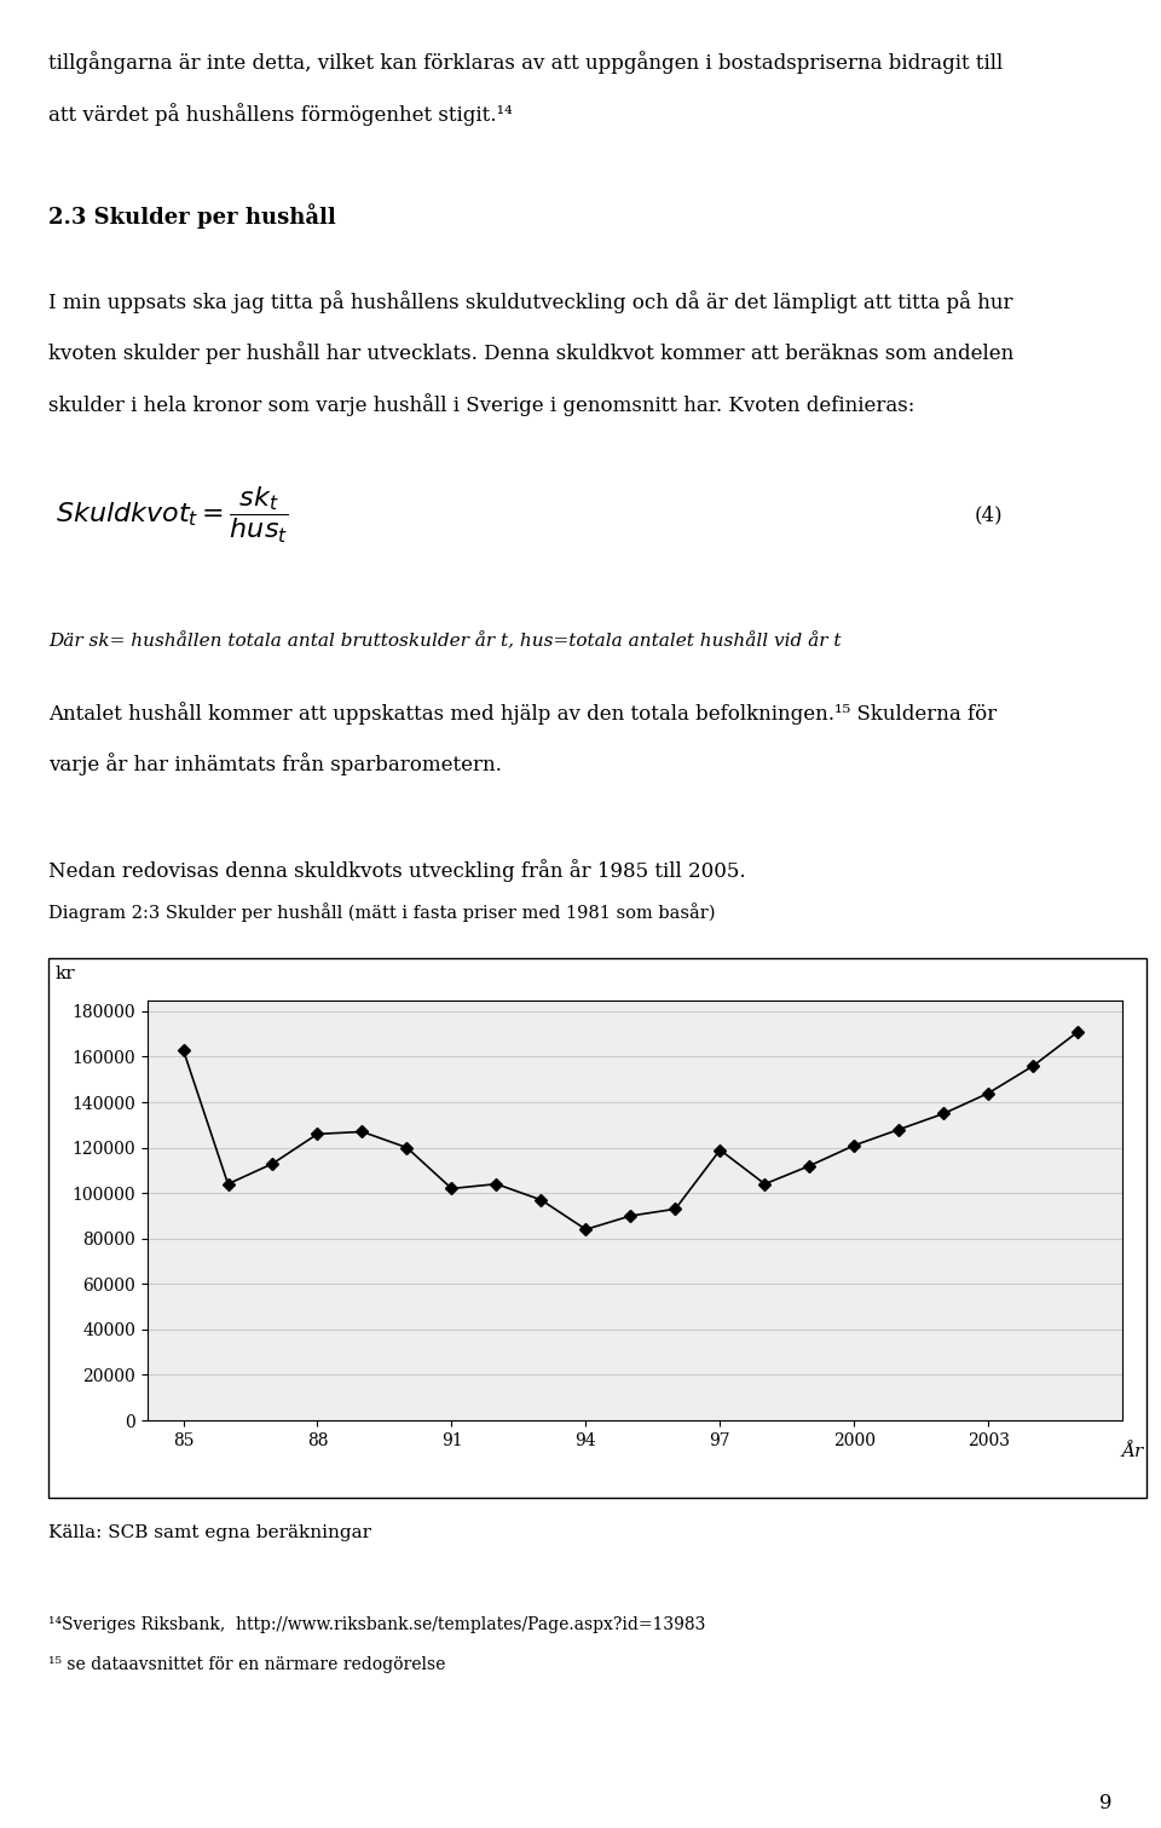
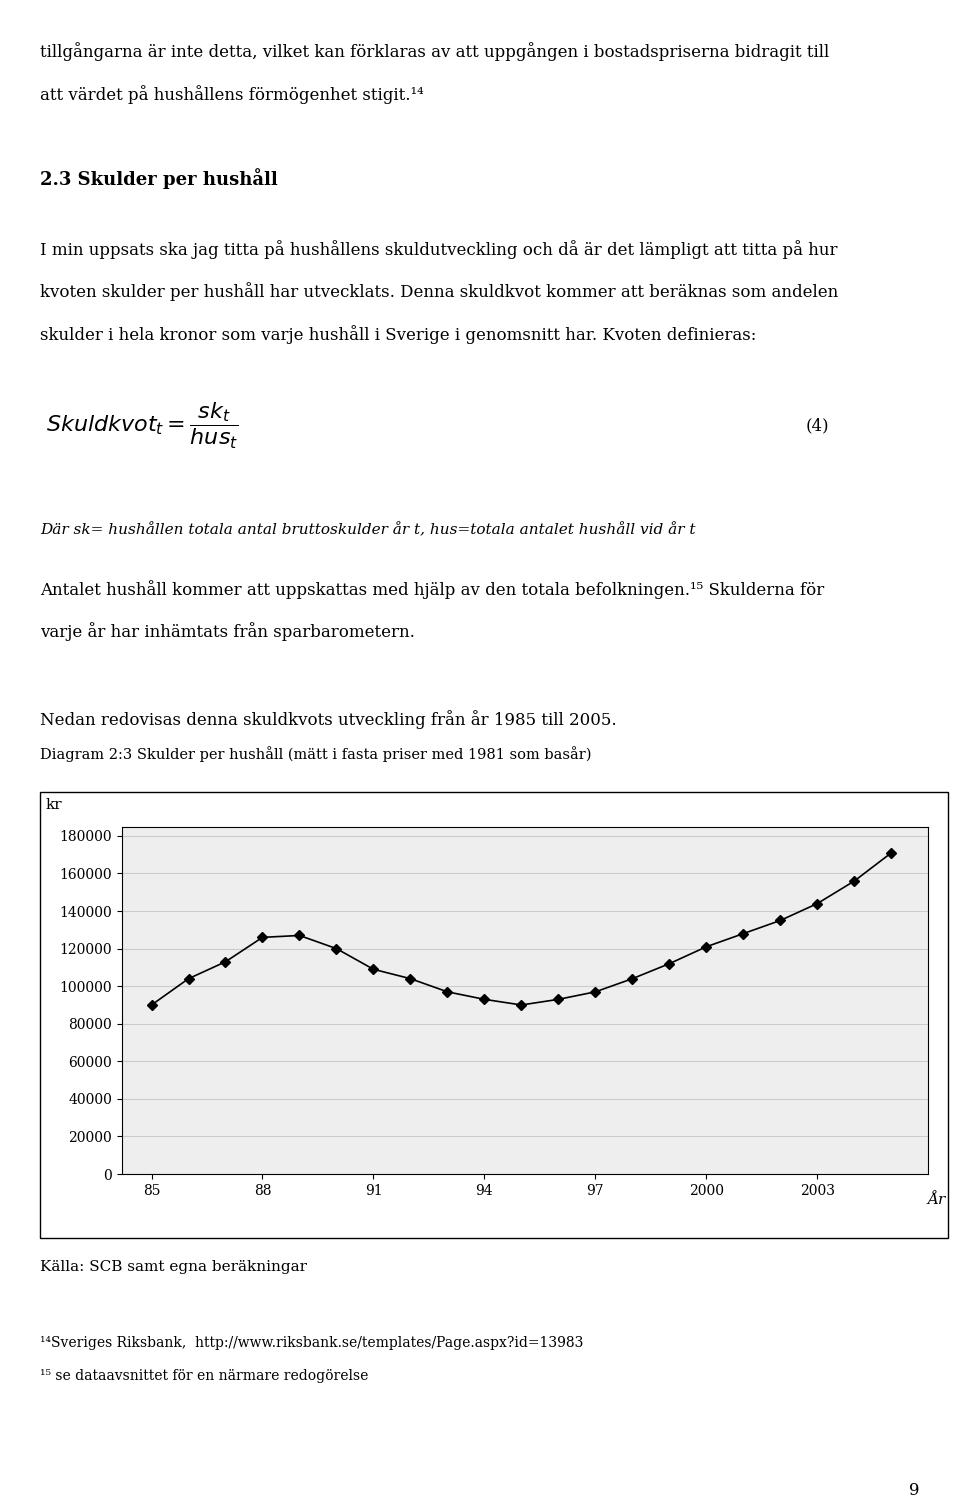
85: 163000 -> 90000
91: 102000 -> 109000
94: 84000 -> 93000
97: 119000 -> 97000
